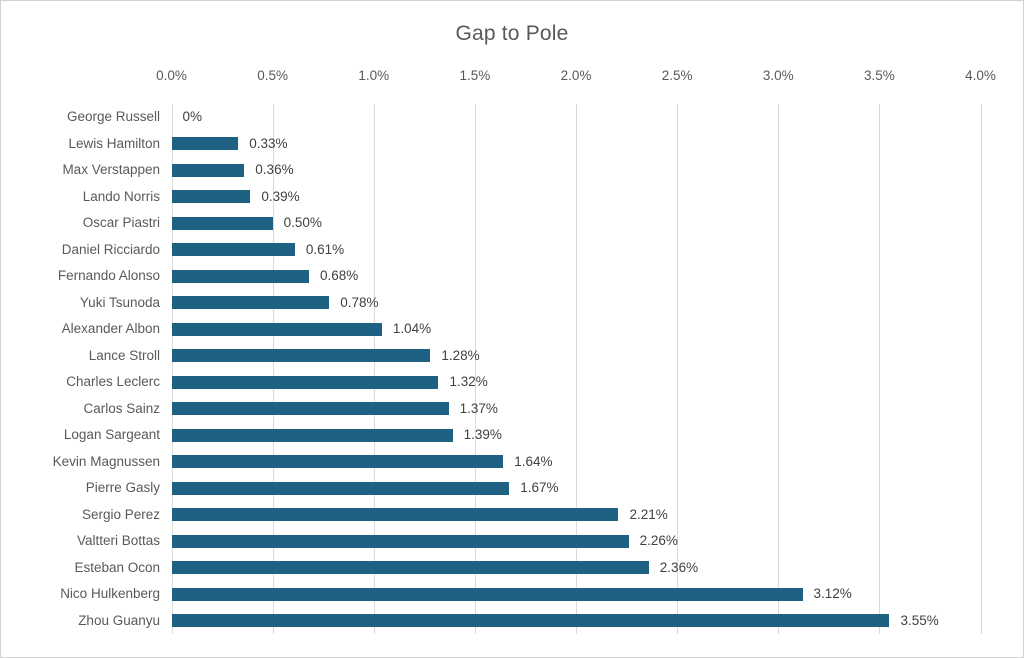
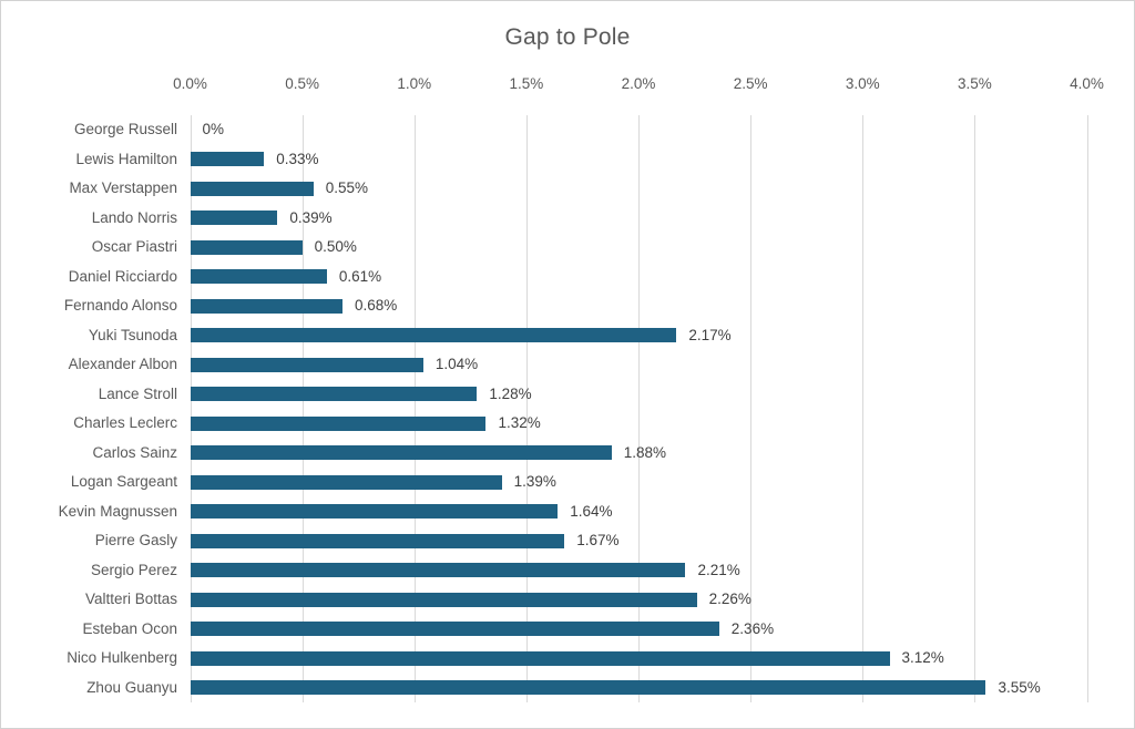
Max Verstappen: 0.36% -> 0.55%
Yuki Tsunoda: 0.78% -> 2.17%
Carlos Sainz: 1.37% -> 1.88%
